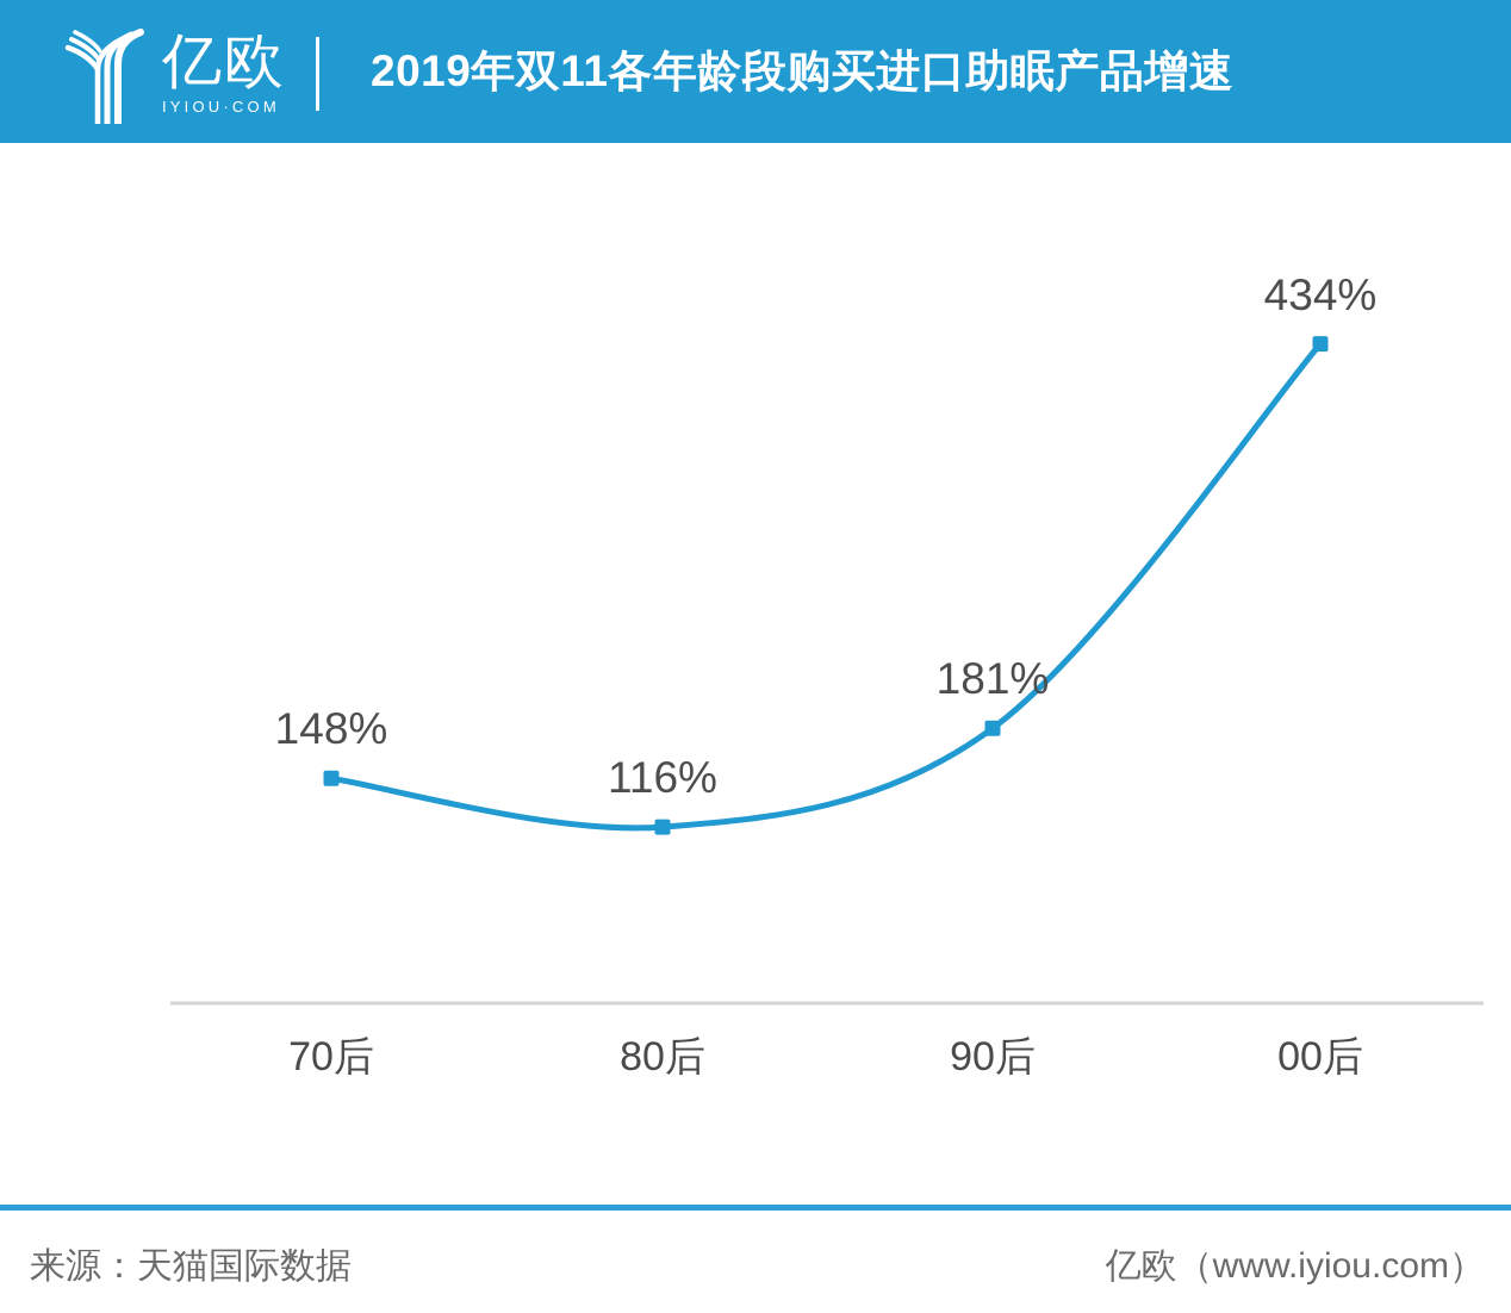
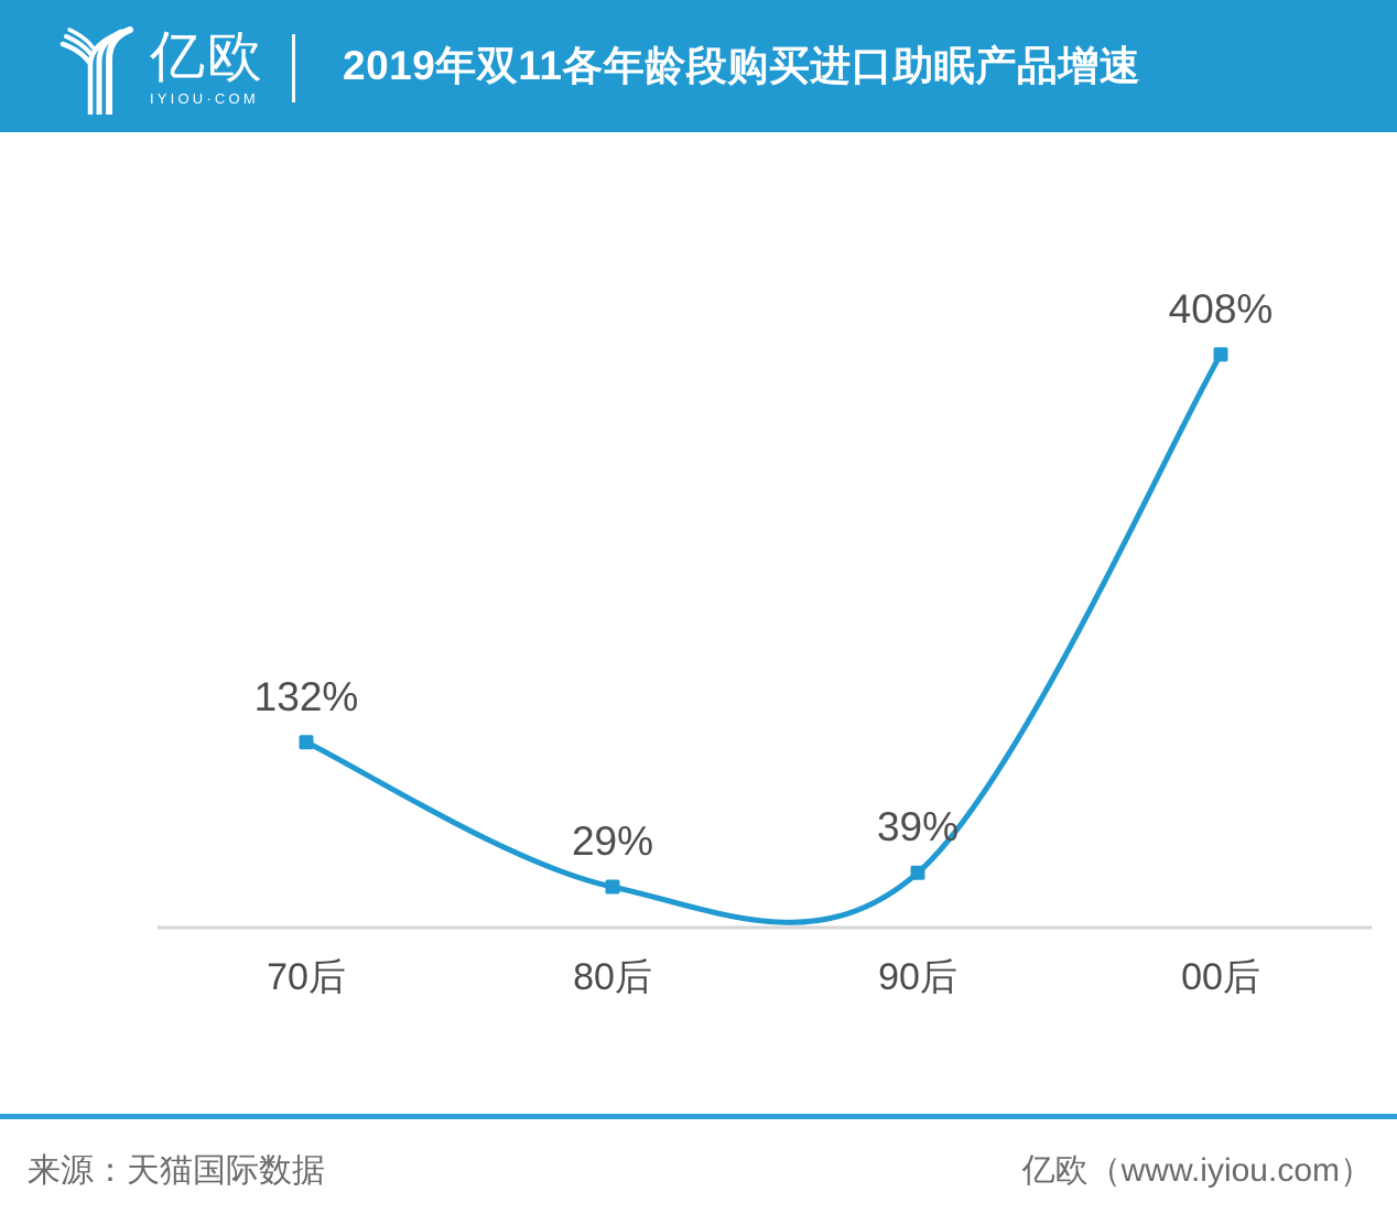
70后: 148% -> 132%
80后: 116% -> 29%
90后: 181% -> 39%
00后: 434% -> 408%
